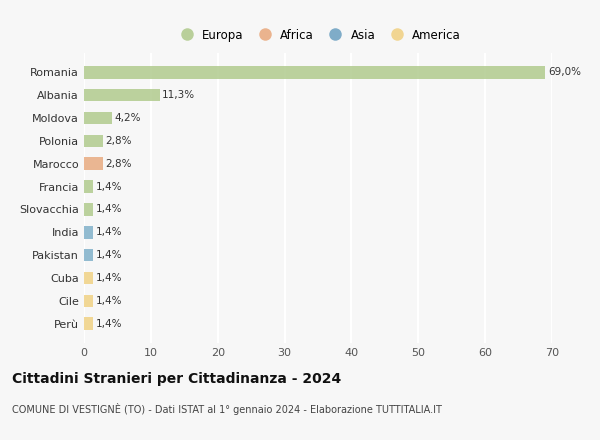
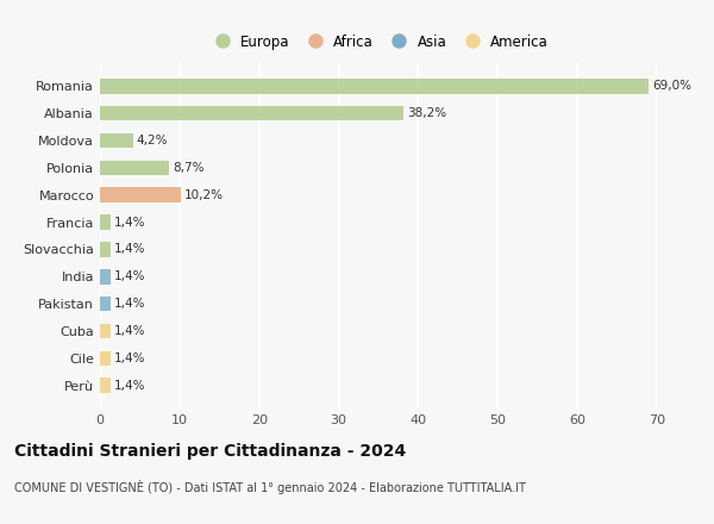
Albania: 11,3% -> 38,2%
Polonia: 2,8% -> 8,7%
Marocco: 2,8% -> 10,2%
